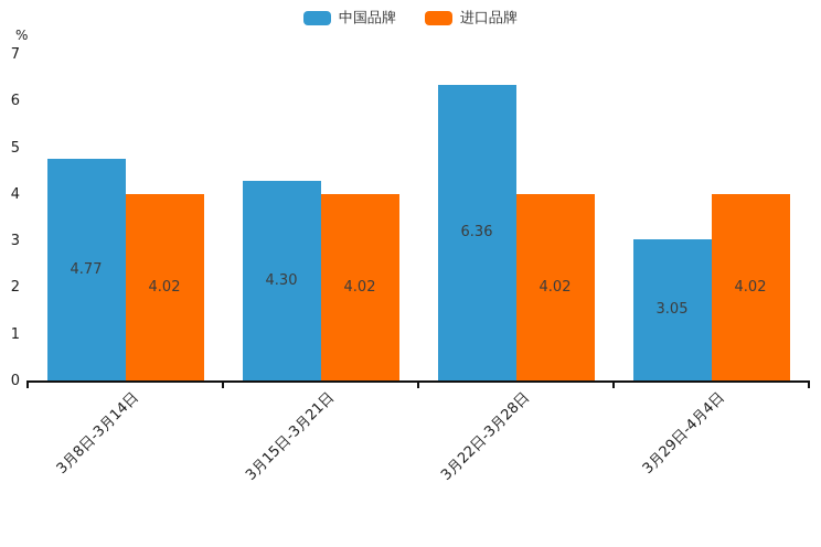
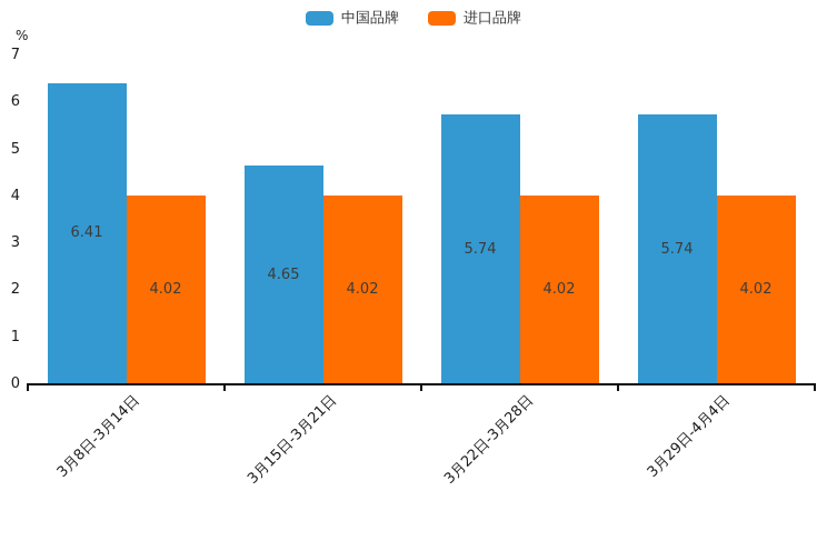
中国品牌/3月8日-3月14日: 4.77 -> 6.41
中国品牌/3月15日-3月21日: 4.30 -> 4.65
中国品牌/3月22日-3月28日: 6.36 -> 5.74
中国品牌/3月29日-4月4日: 3.05 -> 5.74
